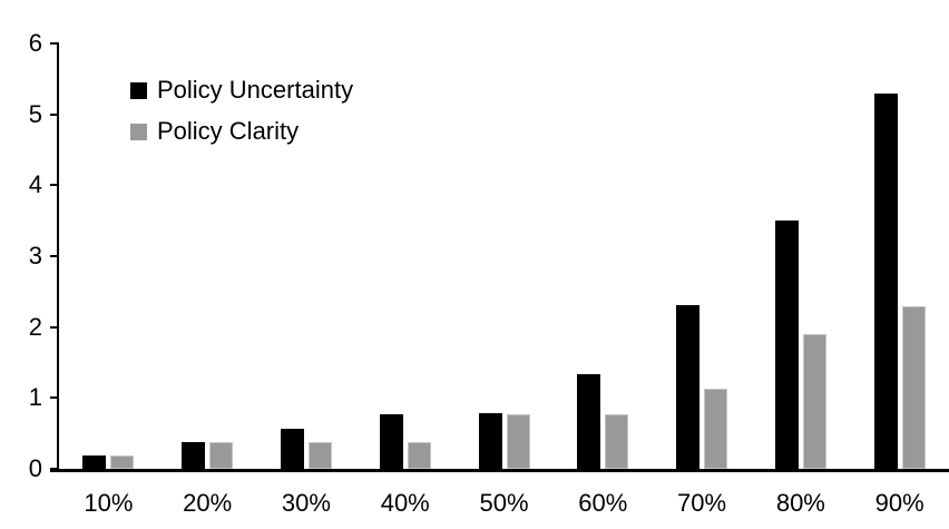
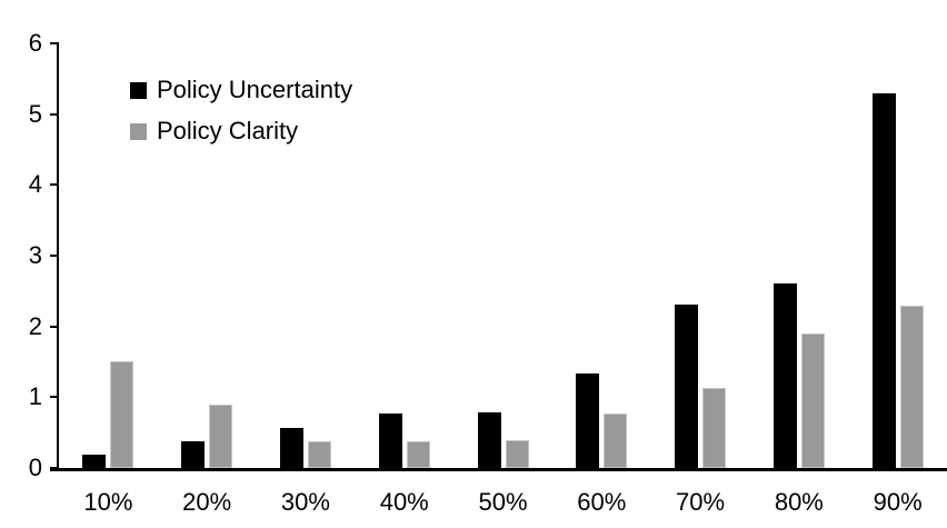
Policy Clarity/10%: 0.2 -> 1.5
Policy Clarity/20%: 0.4 -> 0.9
Policy Clarity/50%: 0.8 -> 0.4
Policy Uncertainty/80%: 3.5 -> 2.6
